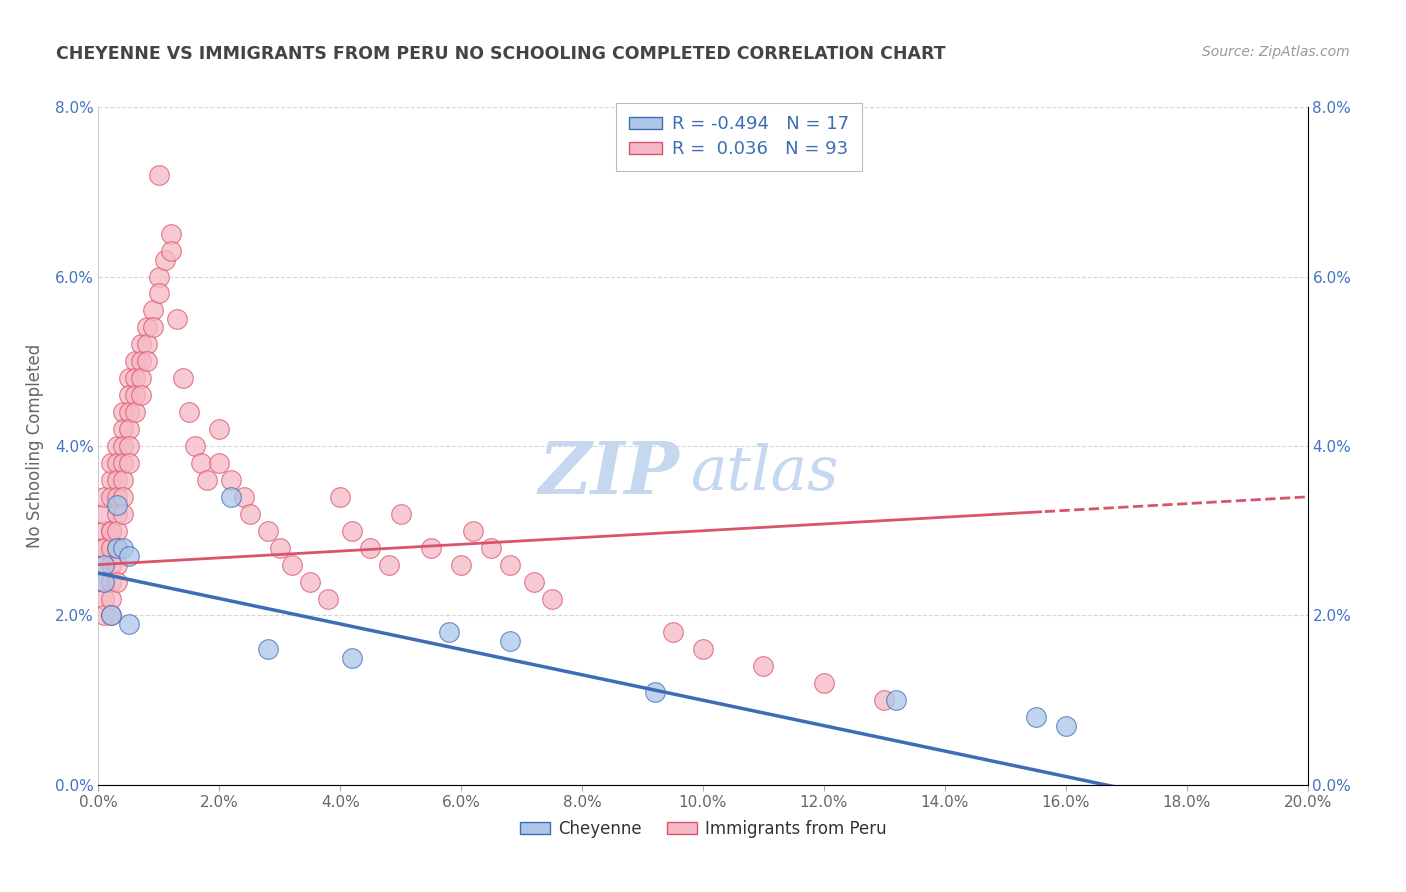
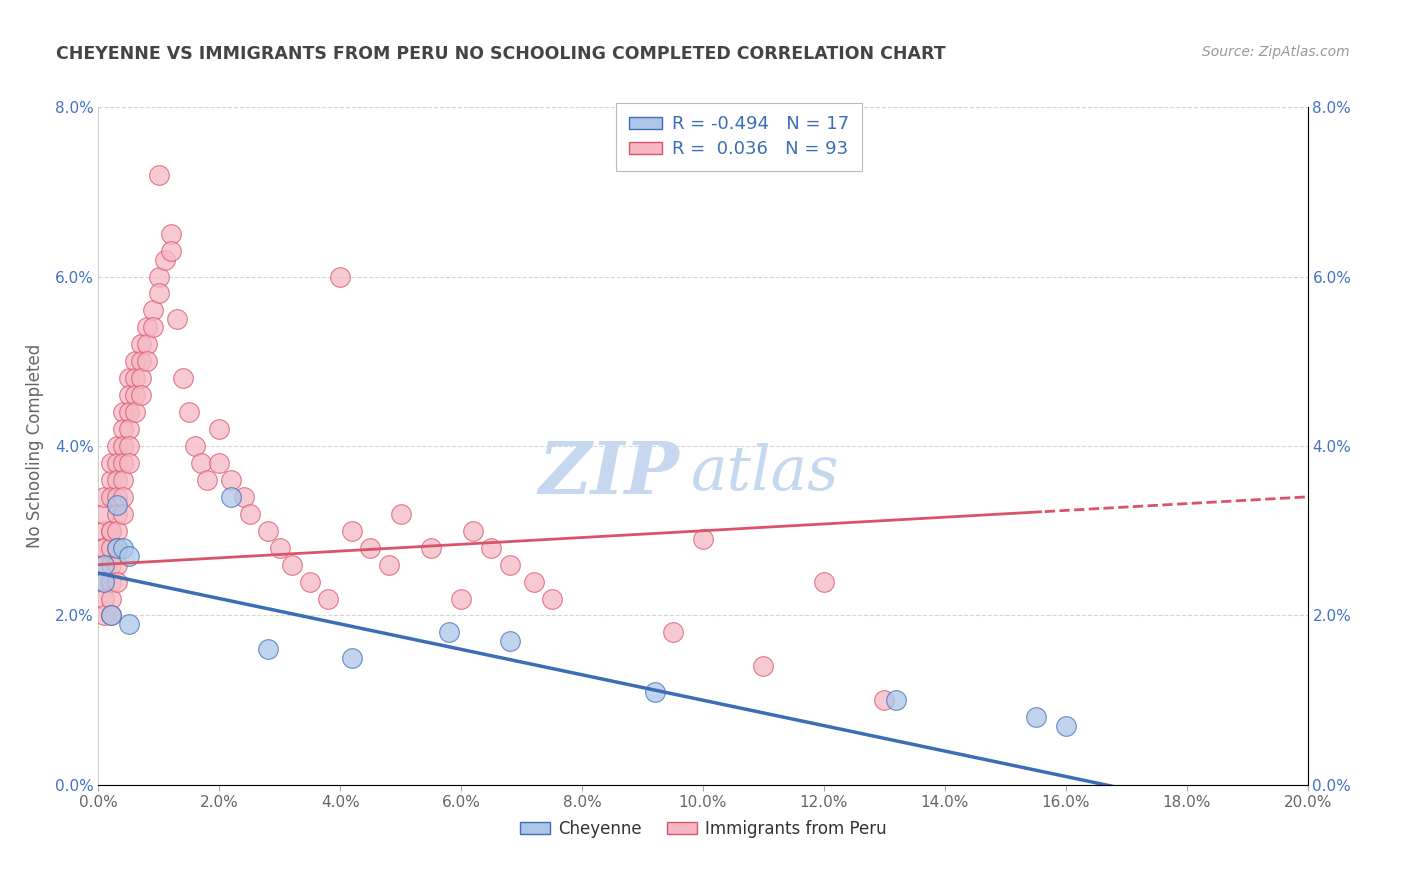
Immigrants from Peru/4.0%: 3.4% -> 6.0%
Immigrants from Peru/6.0%: 2.6% -> 2.2%
Immigrants from Peru/10.0%: 1.6% -> 2.9%
Immigrants from Peru/12.0%: 1.2% -> 2.4%
